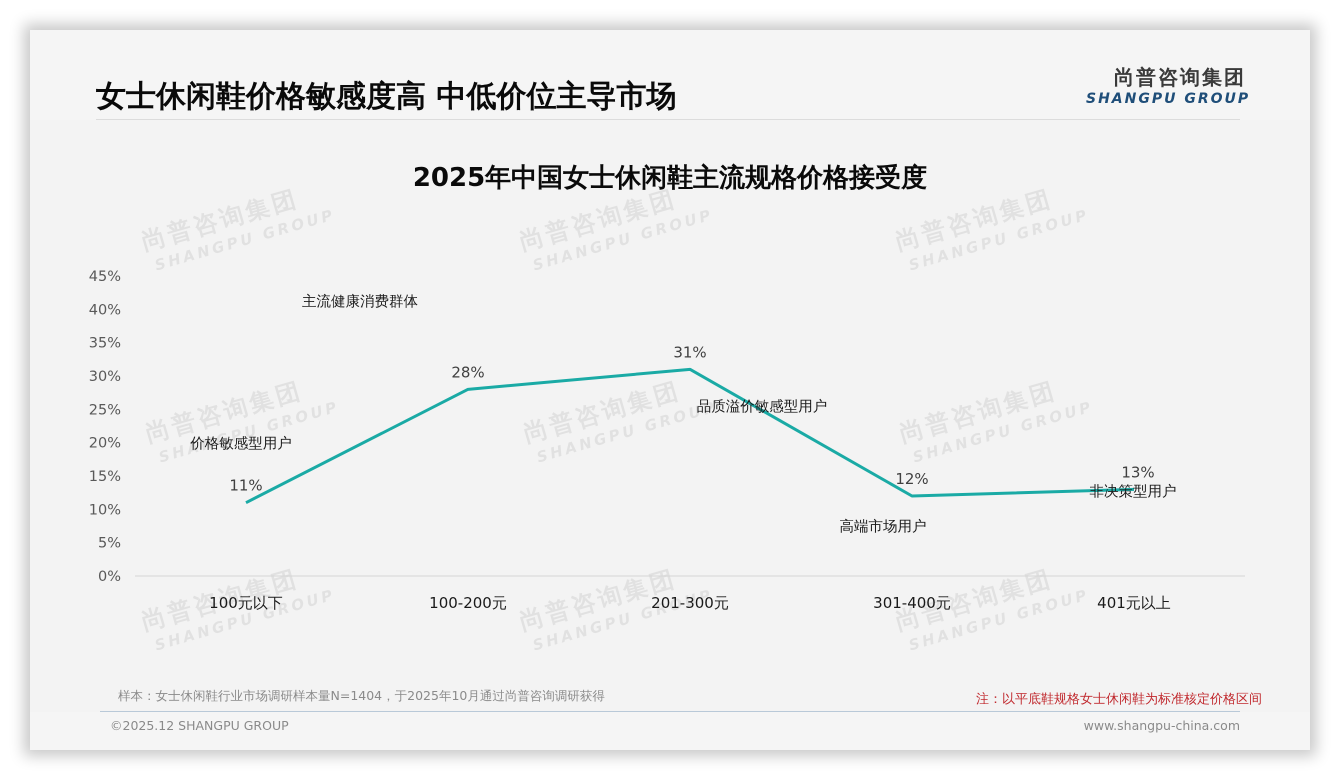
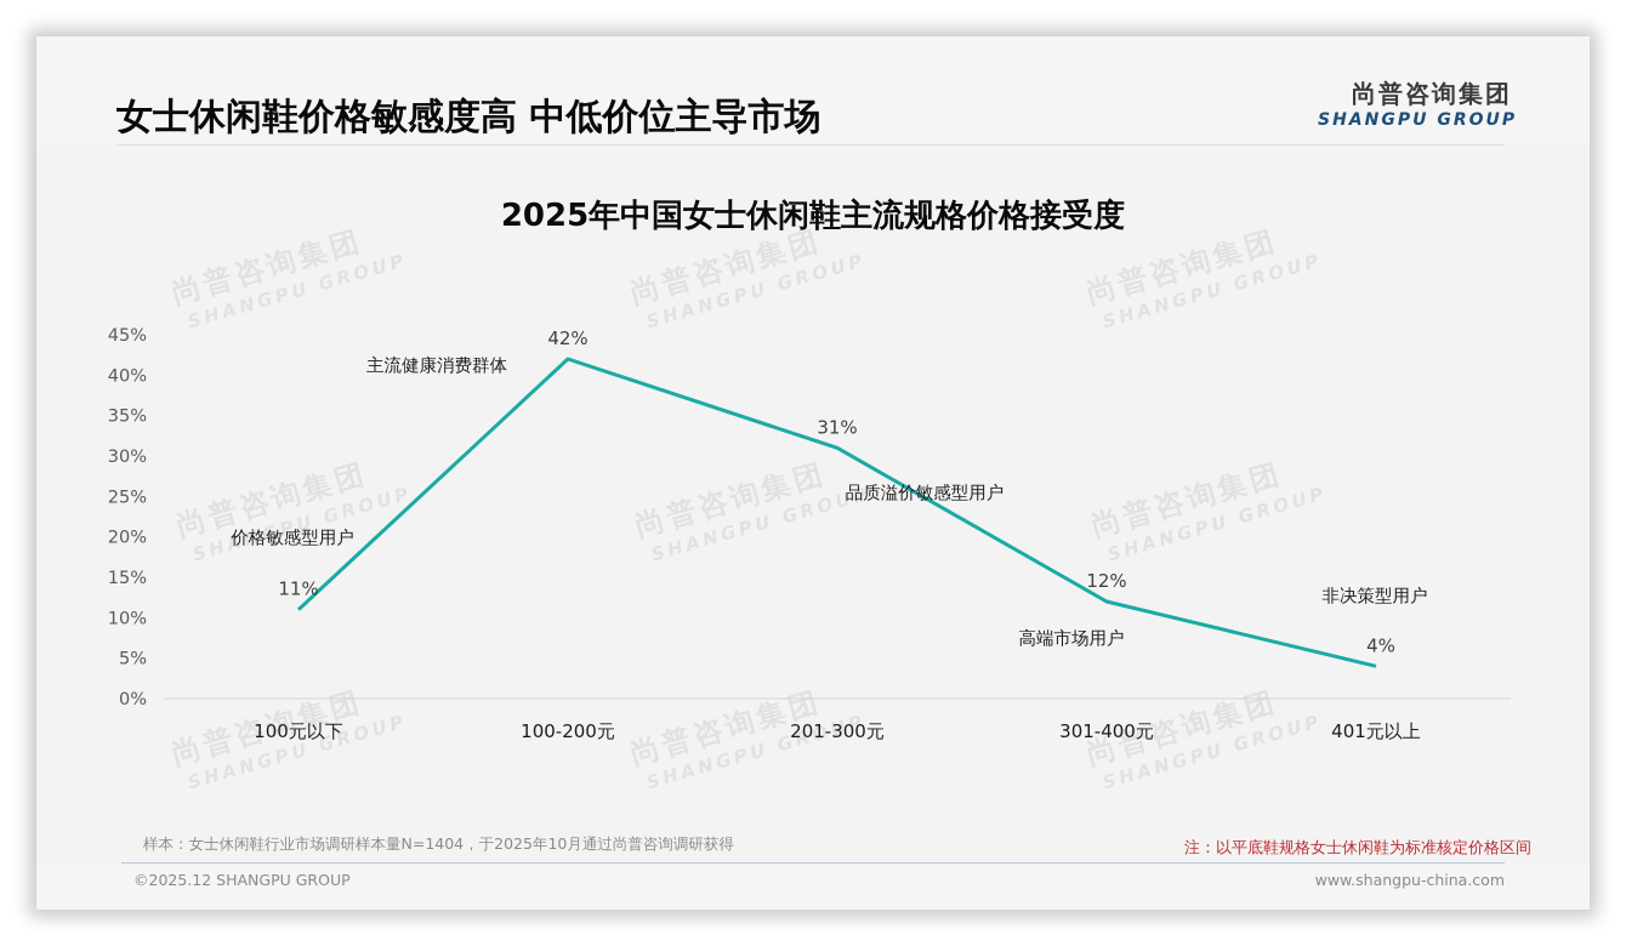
100-200元: 28% -> 42%
401元以上: 13% -> 4%
